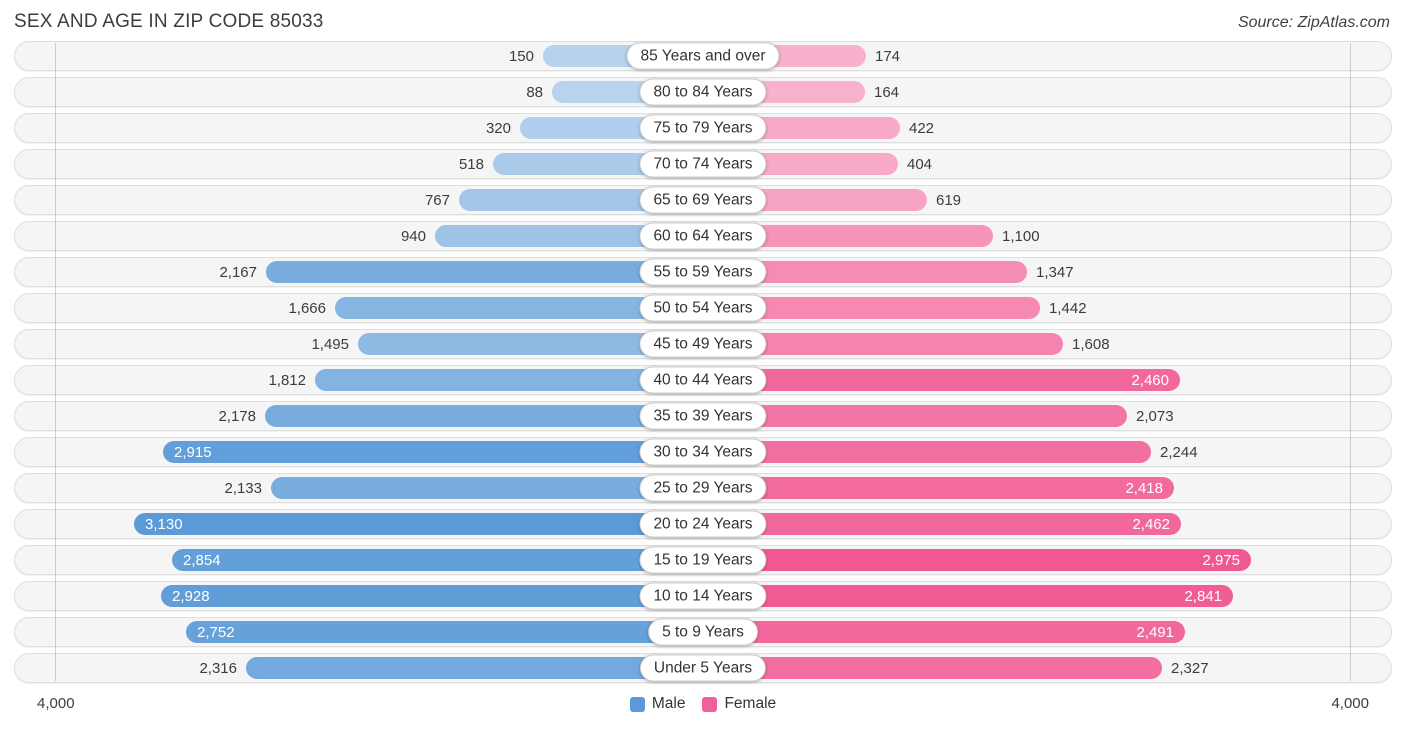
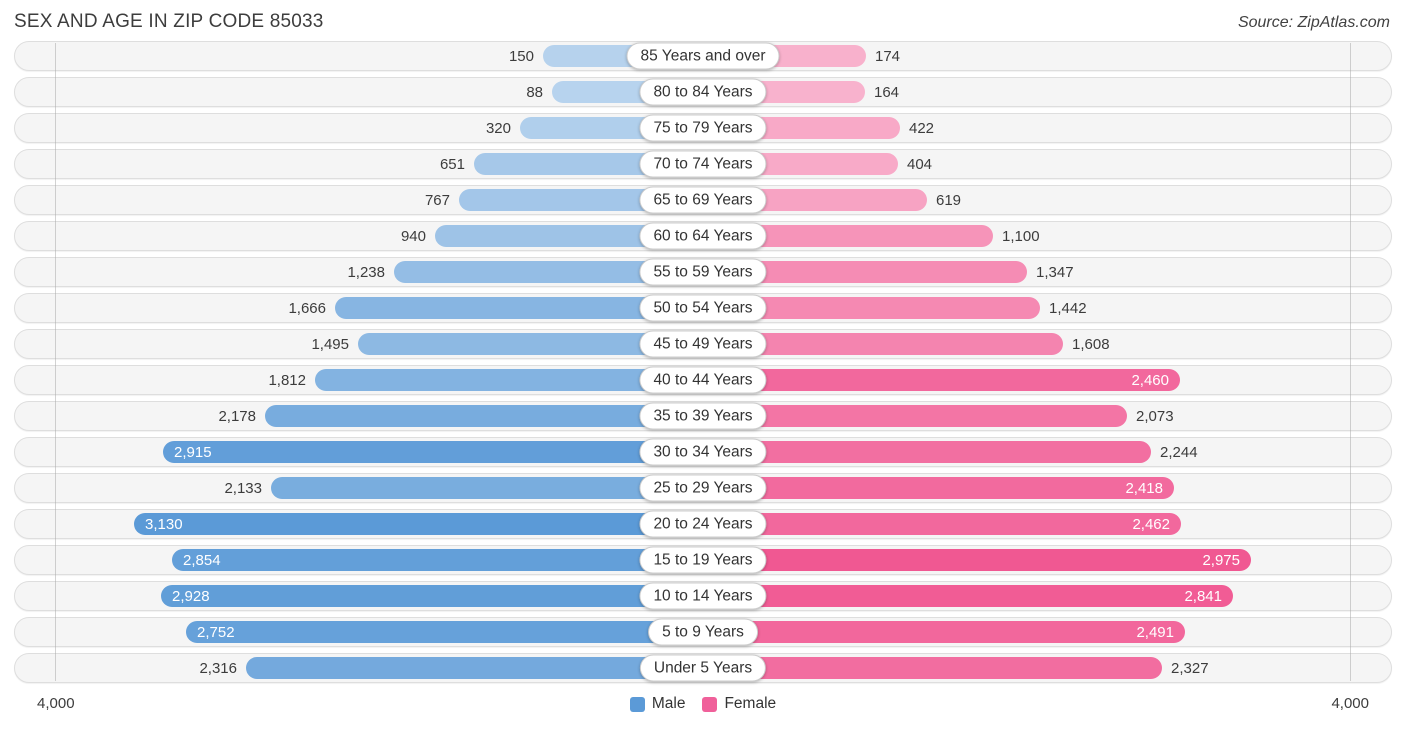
Male/70 to 74 Years: 518 -> 651
Male/55 to 59 Years: 2,167 -> 1,238
